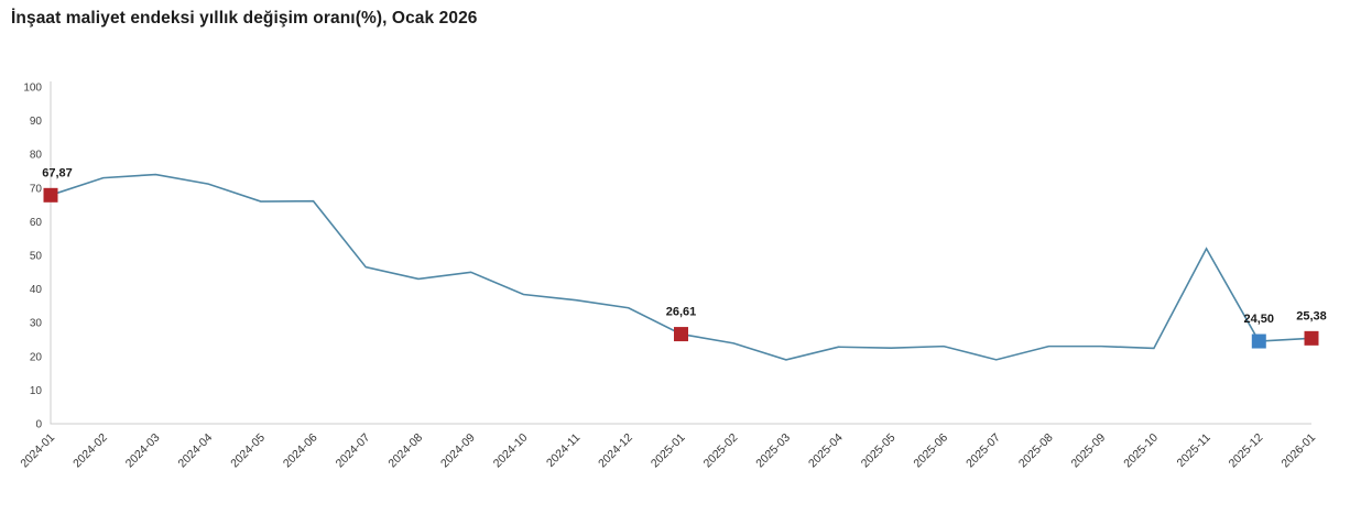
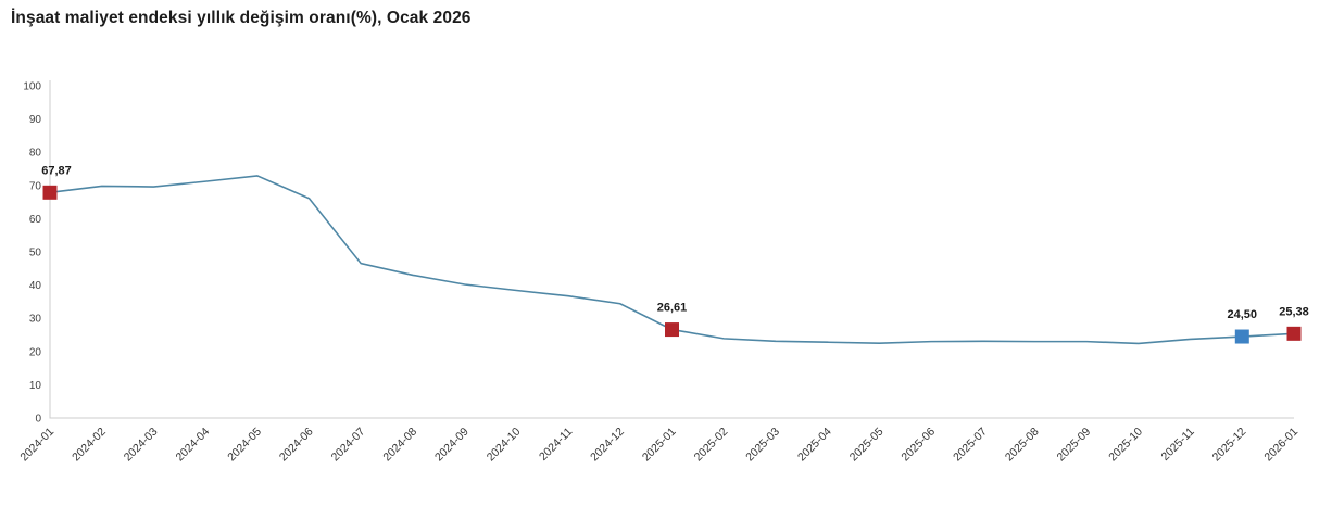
2024-02: 73 -> 70
2024-03: 74 -> 70
2024-05: 66 -> 73
2024-09: 45 -> 40
2025-03: 19 -> 23
2025-07: 19 -> 23
2025-11: 52 -> 24
